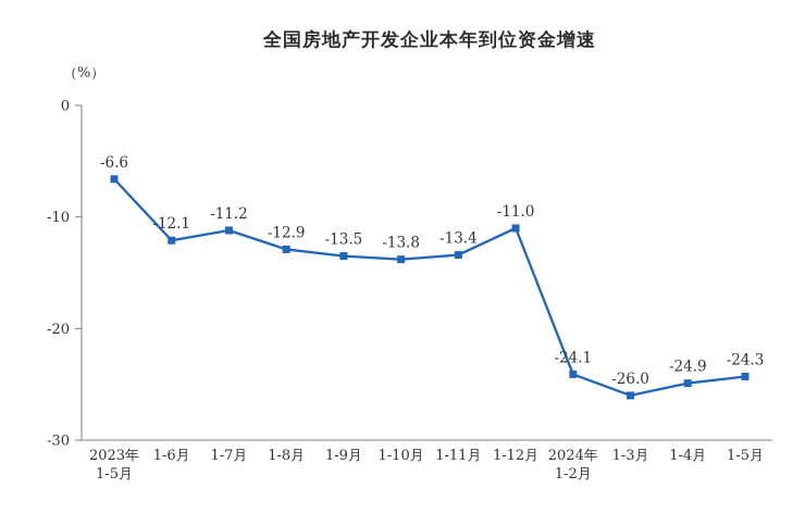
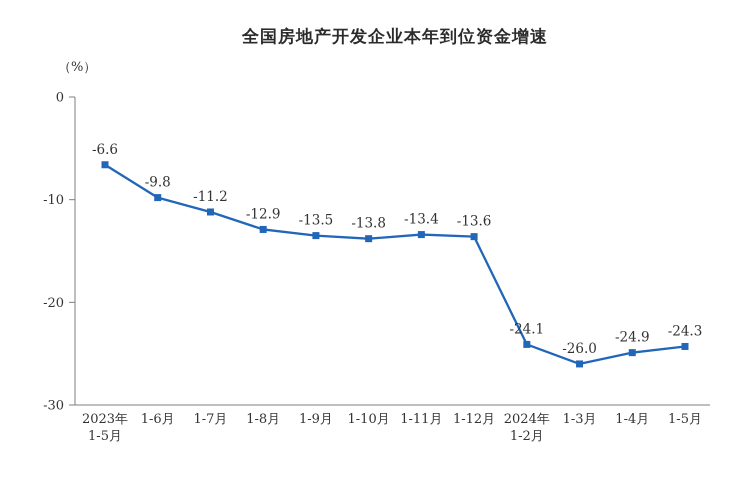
1-6月: -12.1 -> -9.8
1-12月: -11.0 -> -13.6
